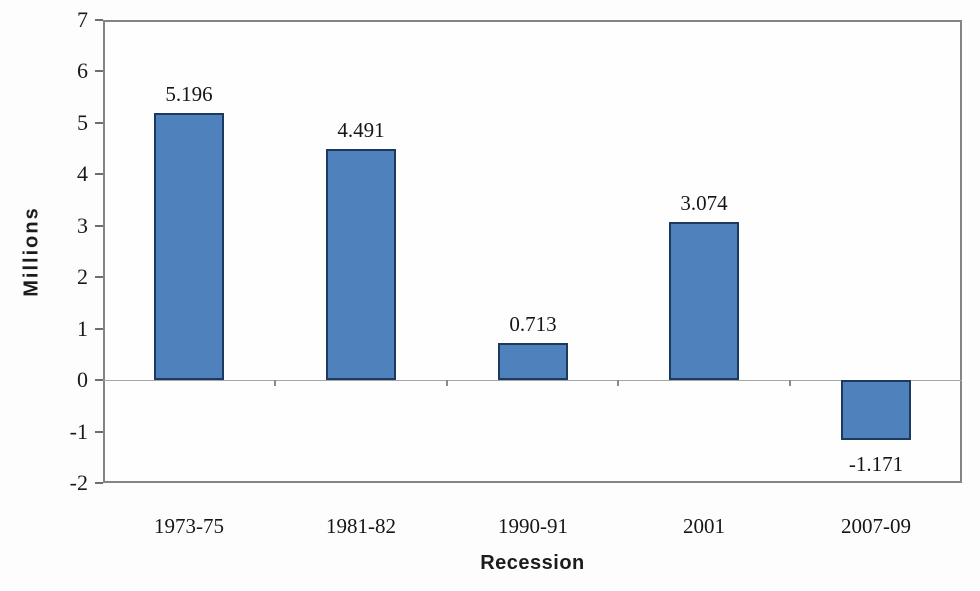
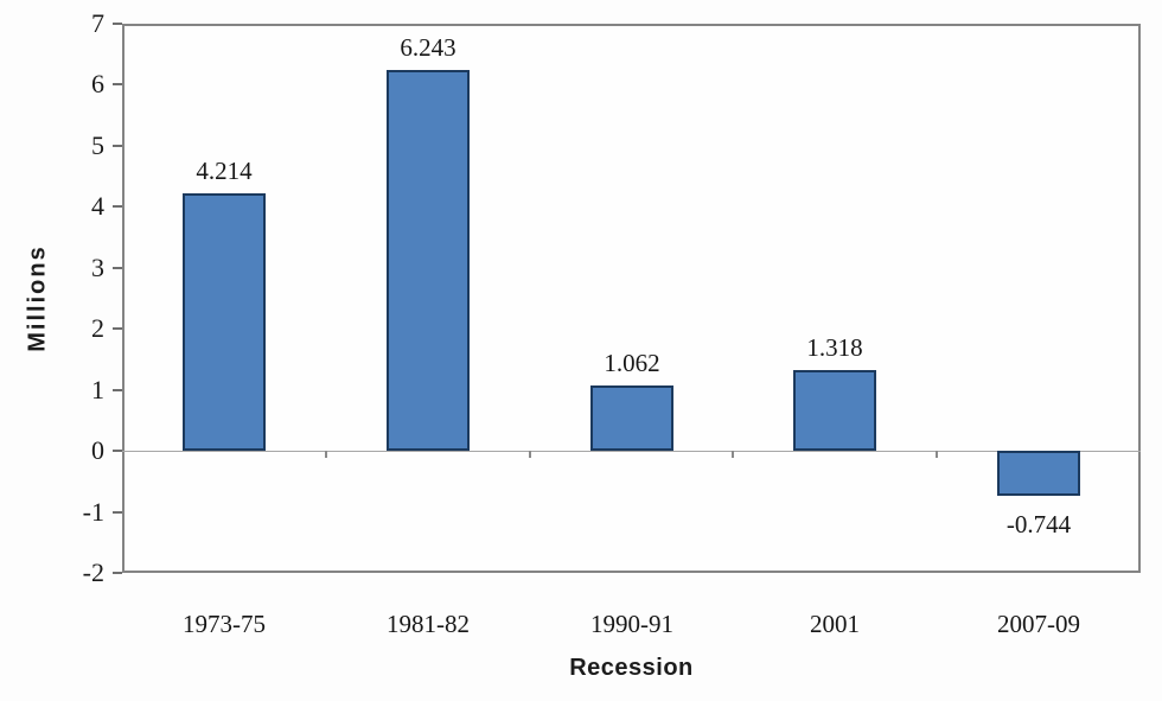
1973-75: 5.196 -> 4.214
1981-82: 4.491 -> 6.243
1990-91: 0.713 -> 1.062
2001: 3.074 -> 1.318
2007-09: -1.171 -> -0.744
